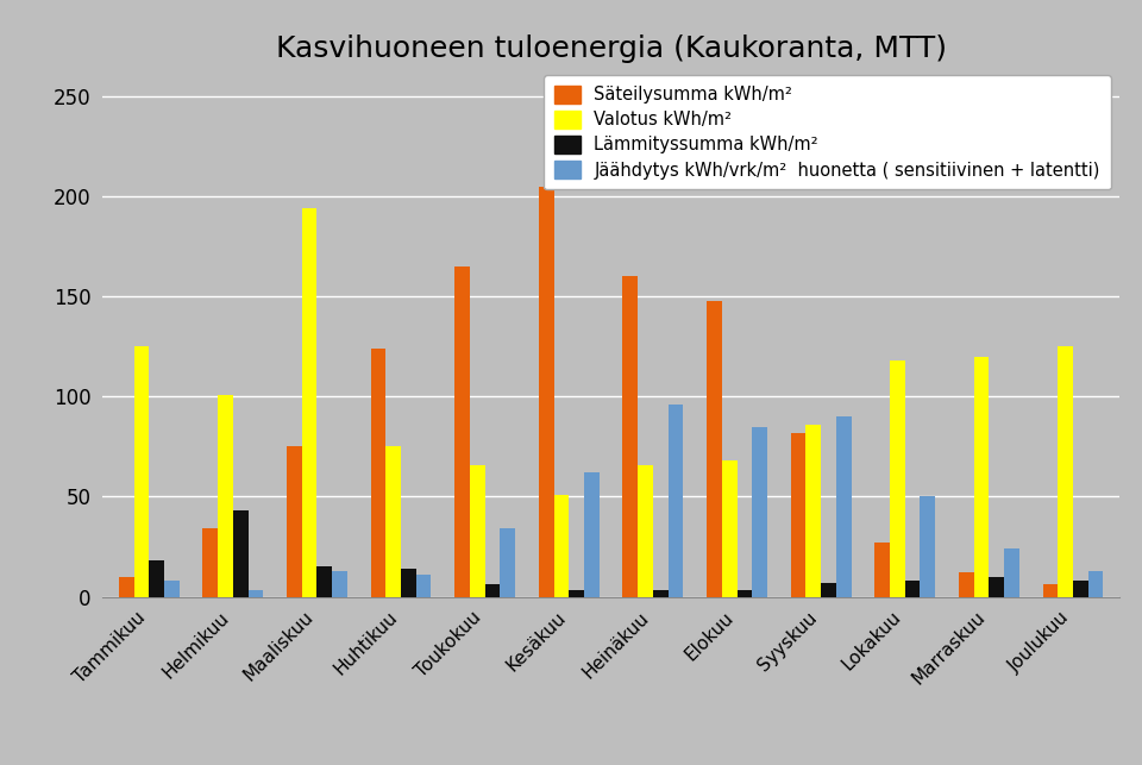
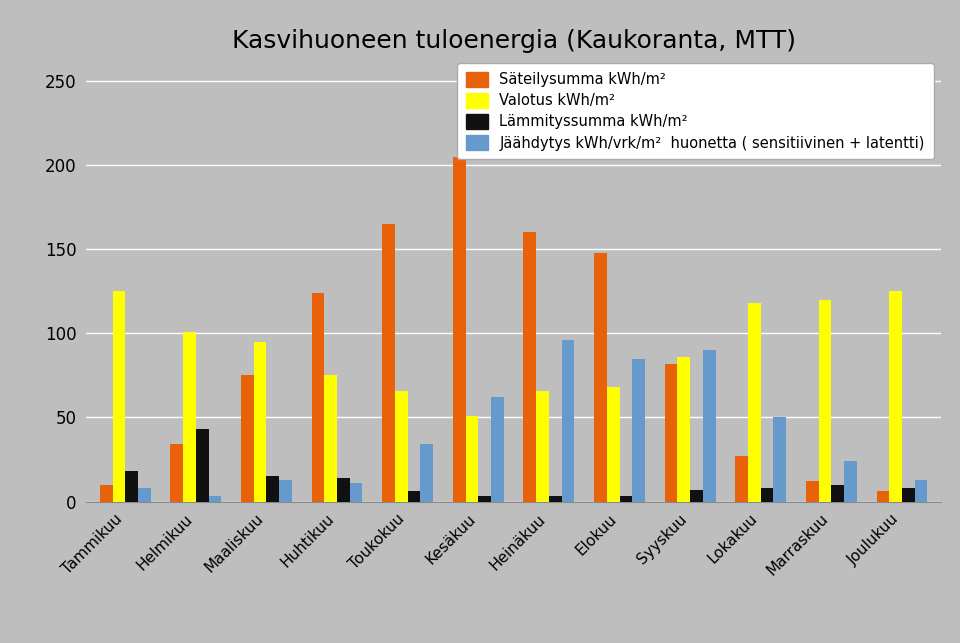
Valotus kWh/m²/Maaliskuu: 194 -> 95
